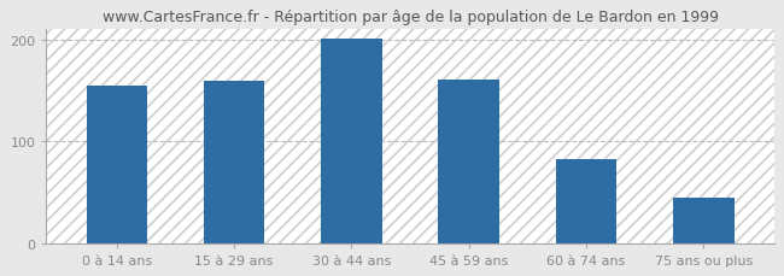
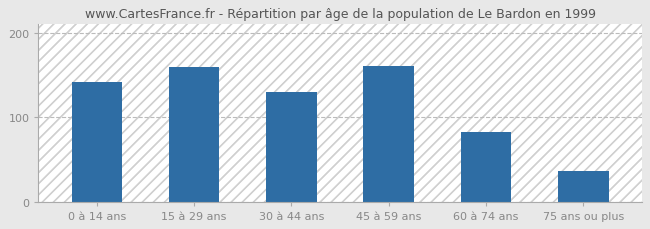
0 à 14 ans: 155 -> 142
30 à 44 ans: 201 -> 130
75 ans ou plus: 45 -> 36
